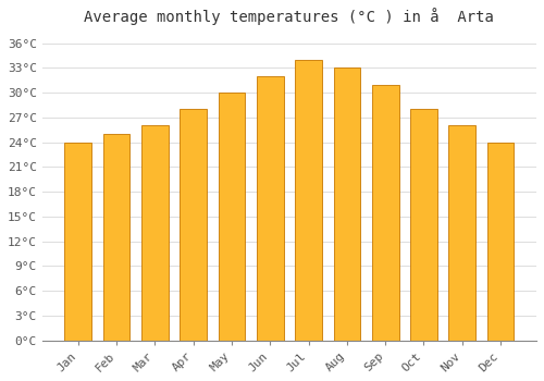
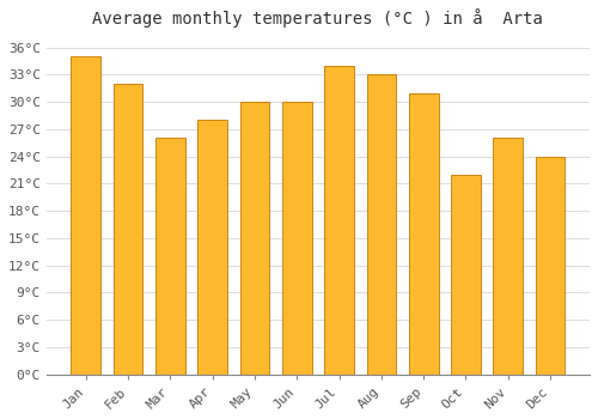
Jan: 24°C -> 35°C
Feb: 25°C -> 32°C
Jun: 32°C -> 30°C
Oct: 28°C -> 22°C
